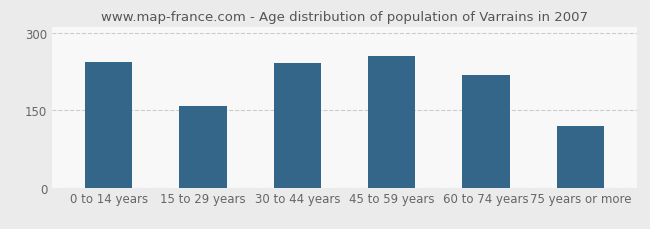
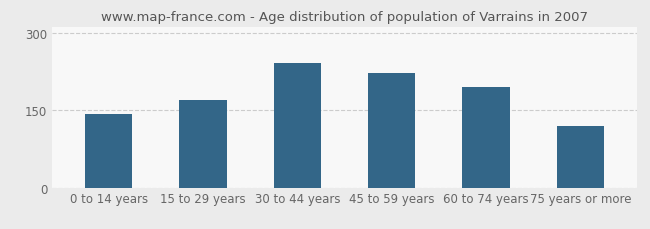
0 to 14 years: 243 -> 142
15 to 29 years: 158 -> 170
45 to 59 years: 255 -> 222
60 to 74 years: 218 -> 194
